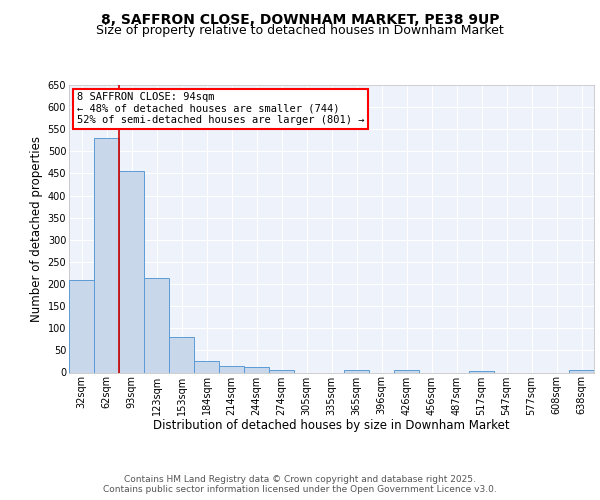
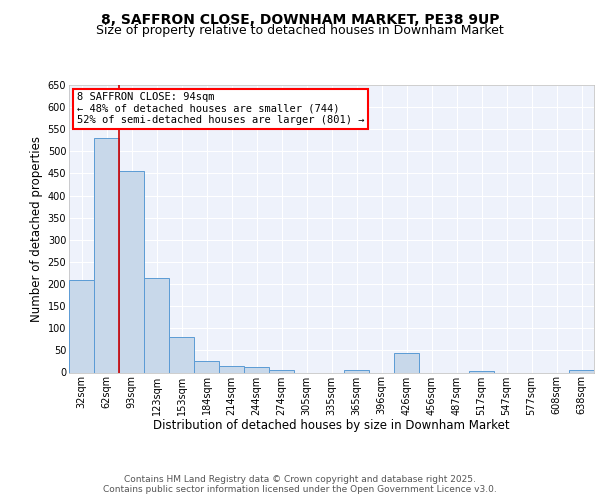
426sqm: 5 -> 45
